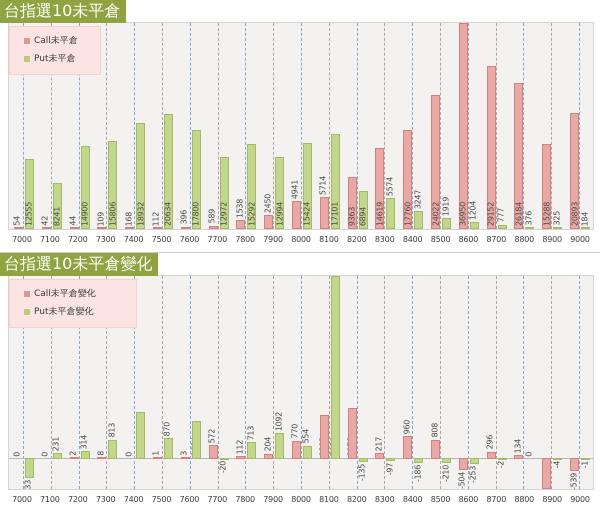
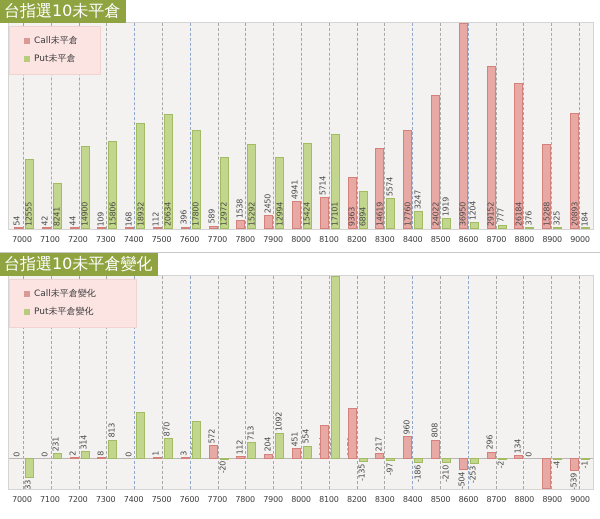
台指選10未平倉變化/Call未平倉變化/8000: 770 -> 451
台指選10未平倉變化/Call未平倉變化/8100: 1892 -> 1424
